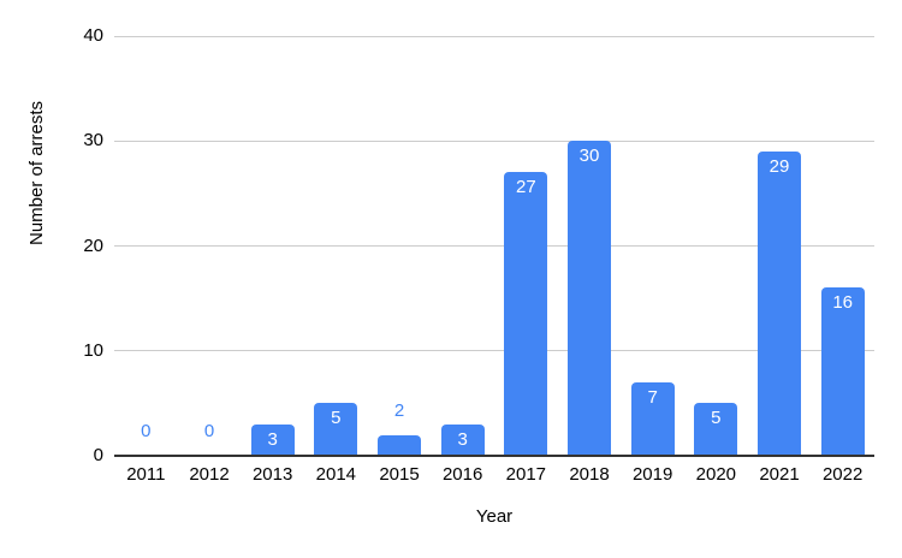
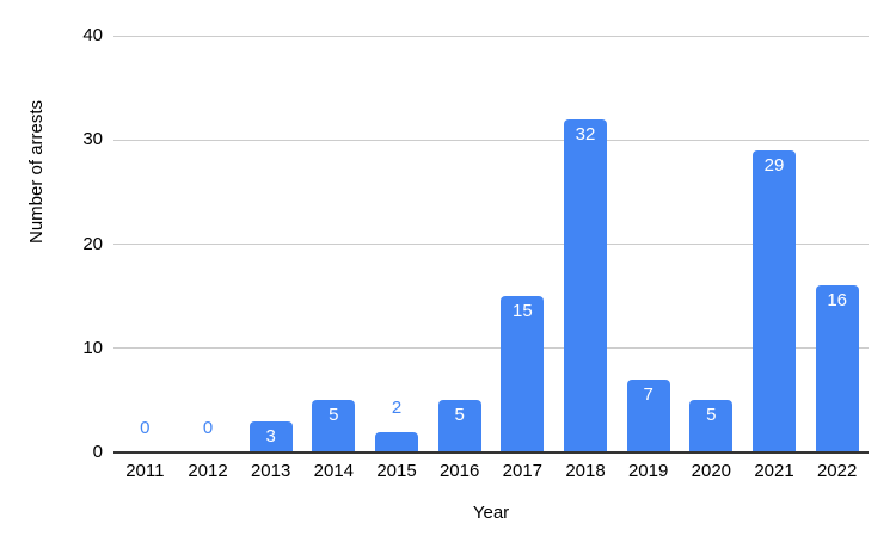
2016: 3 -> 5
2017: 27 -> 15
2018: 30 -> 32
